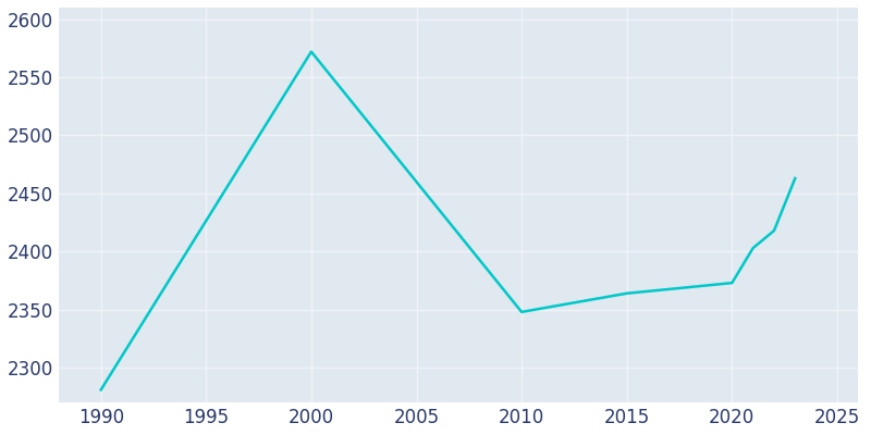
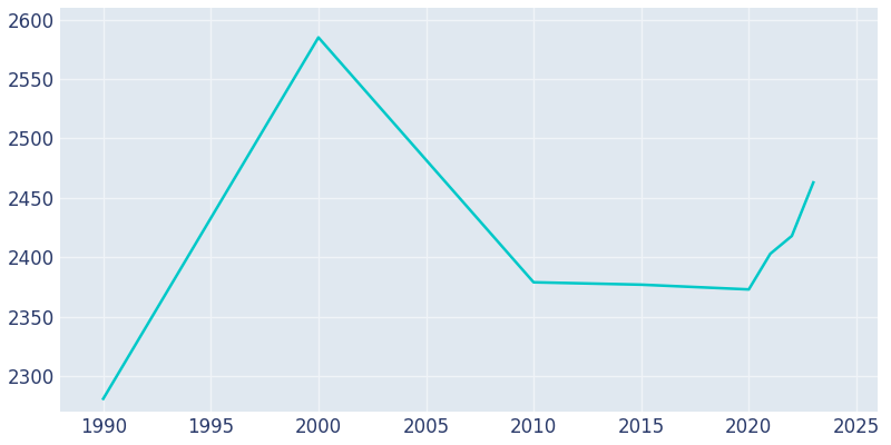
2000: 2572 -> 2585
2010: 2348 -> 2379
2015: 2364 -> 2377
